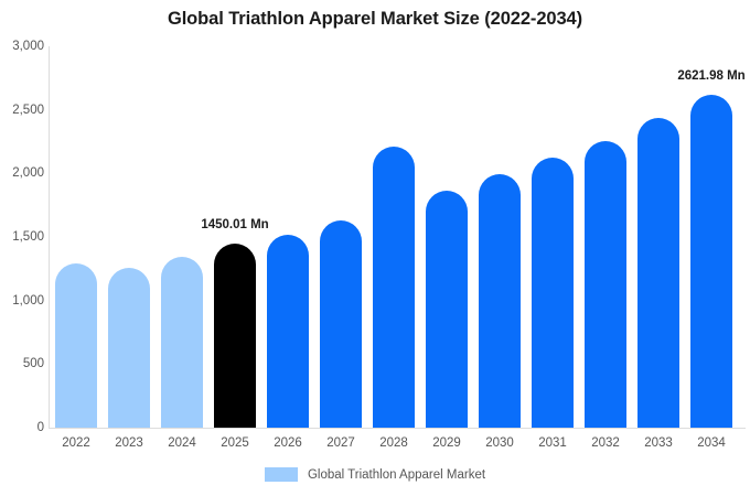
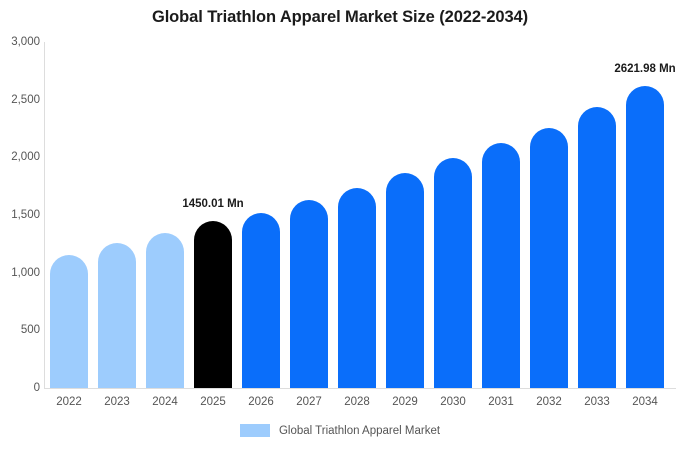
2022: 1290 -> 1150
2028: 2210 -> 1730
